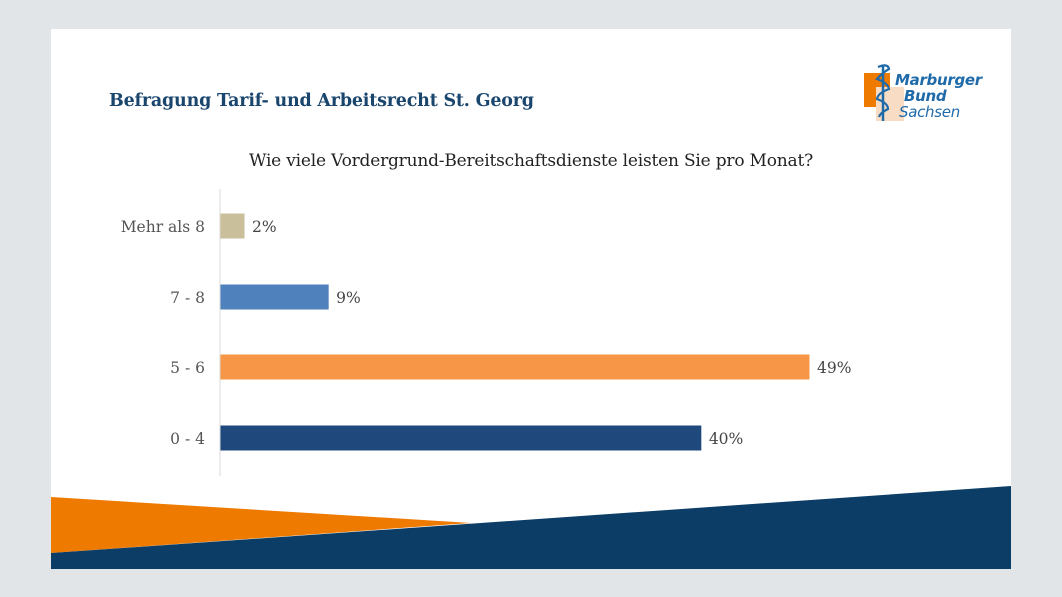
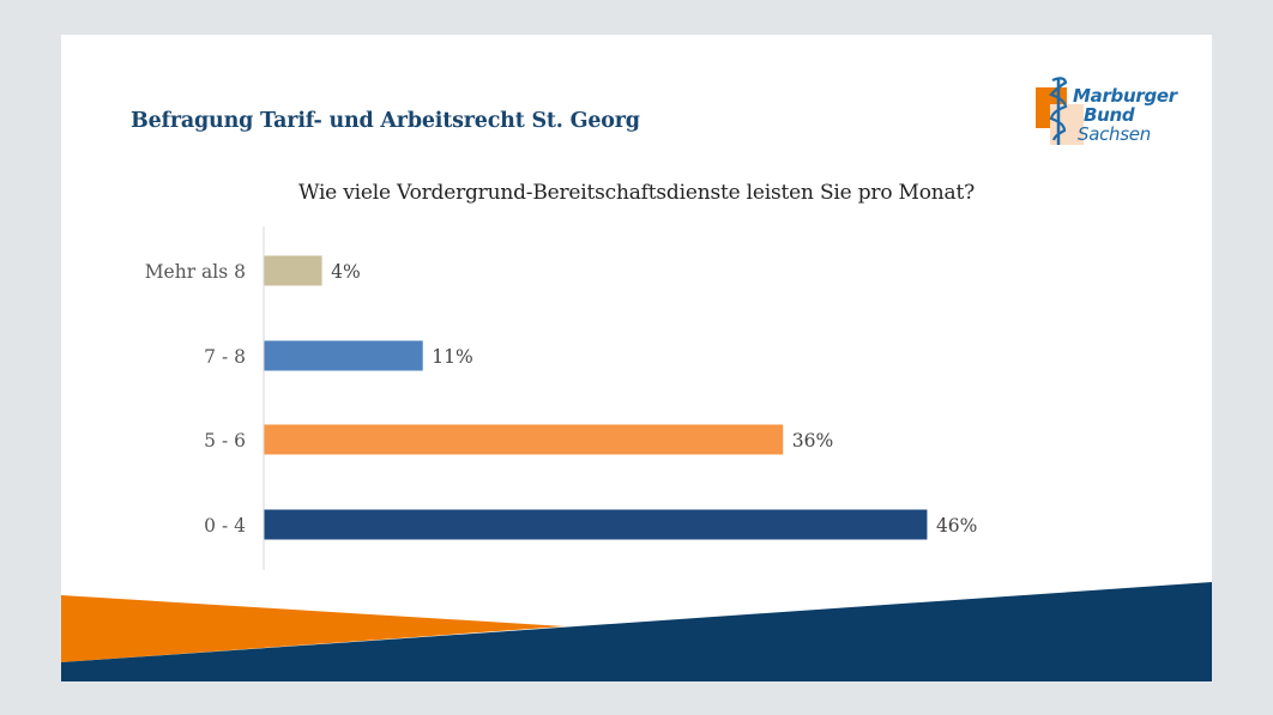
Mehr als 8: 2% -> 4%
7 - 8: 9% -> 11%
5 - 6: 49% -> 36%
0 - 4: 40% -> 46%
